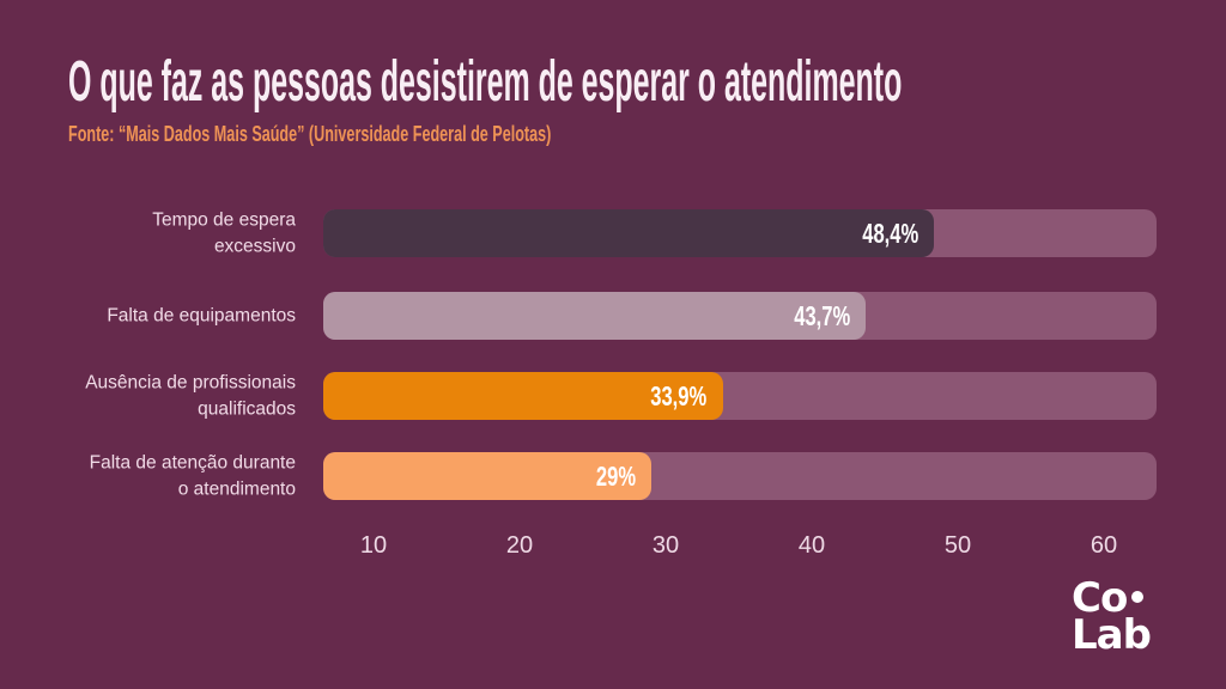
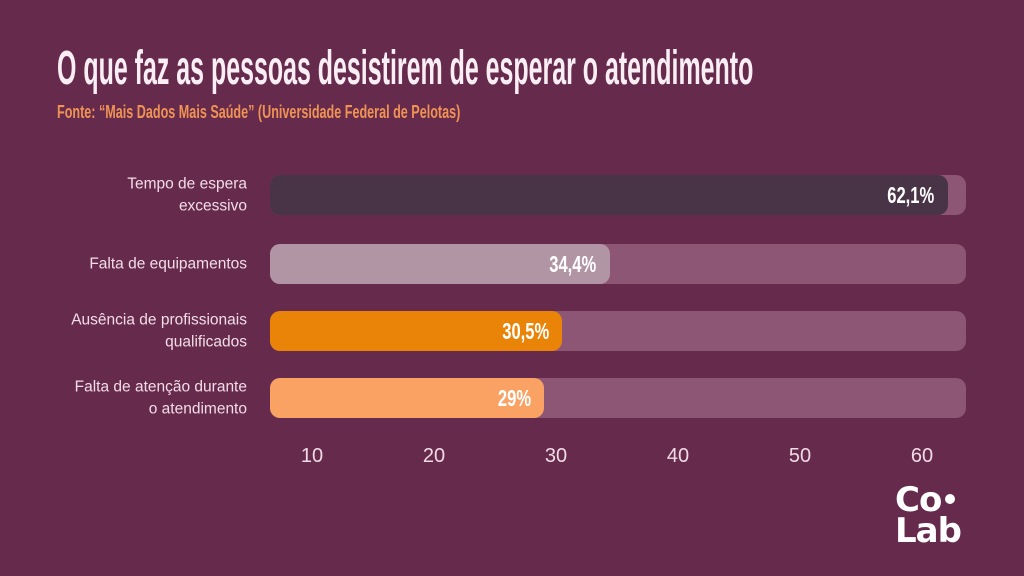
Tempo de espera excessivo: 48,4% -> 62,1%
Falta de equipamentos: 43,7% -> 34,4%
Ausência de profissionais qualificados: 33,9% -> 30,5%
